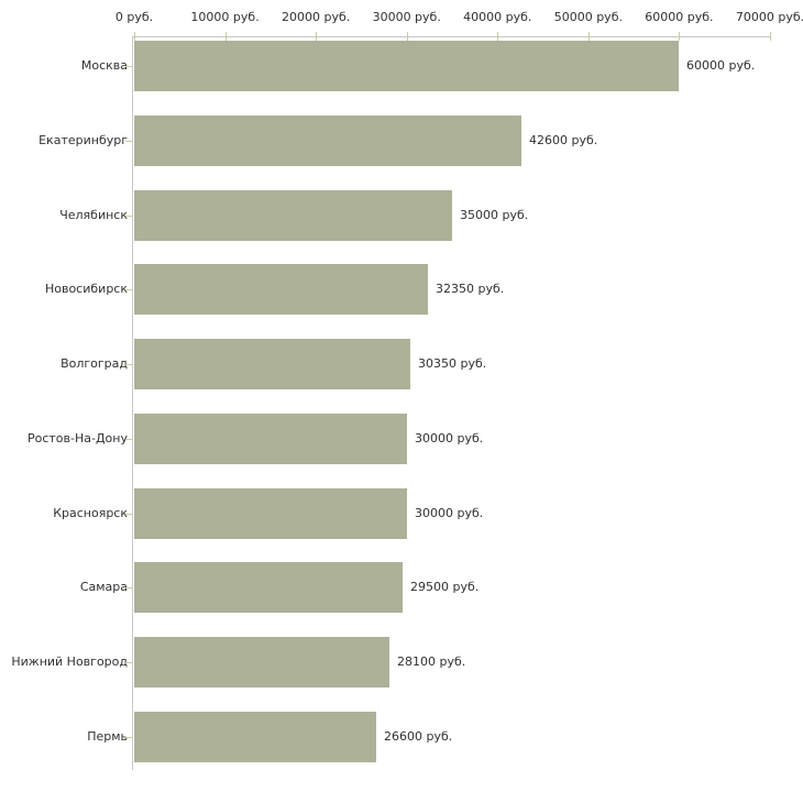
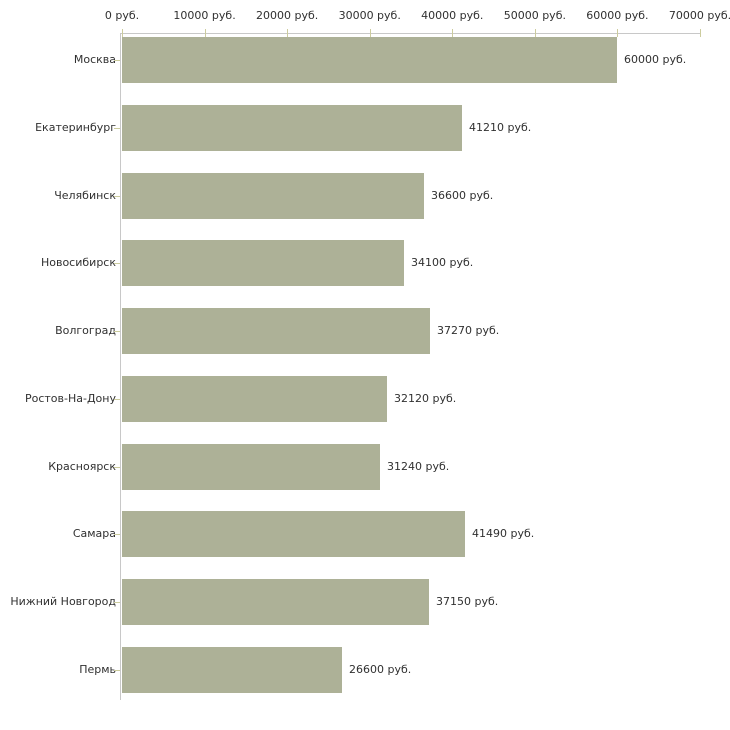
Екатеринбург: 42600 -> 41210
Челябинск: 35000 -> 36600
Новосибирск: 32350 -> 34100
Волгоград: 30350 -> 37270
Ростов-На-Дону: 30000 -> 32120
Красноярск: 30000 -> 31240
Самара: 29500 -> 41490
Нижний Новгород: 28100 -> 37150
